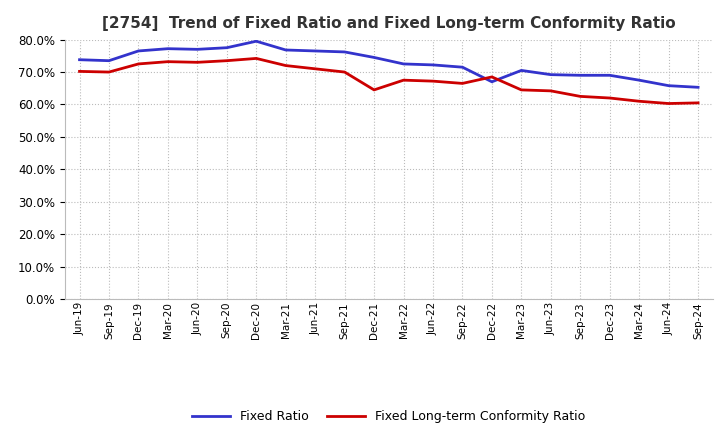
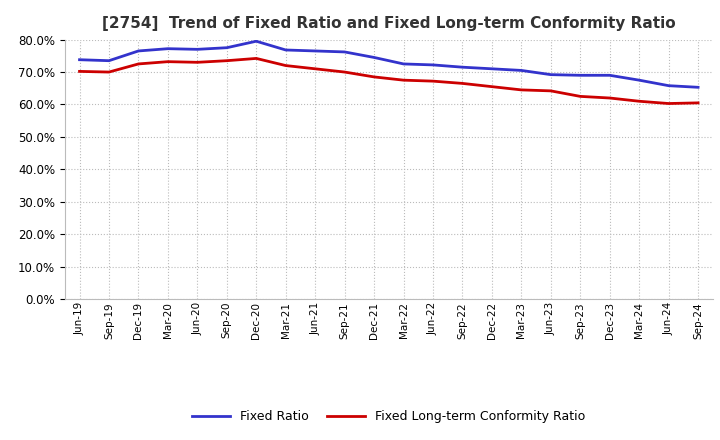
Fixed Long-term Conformity Ratio/Dec-21: 64.5% -> 68.5%
Fixed Ratio/Dec-22: 67.0% -> 71.0%
Fixed Long-term Conformity Ratio/Dec-22: 68.5% -> 65.5%
